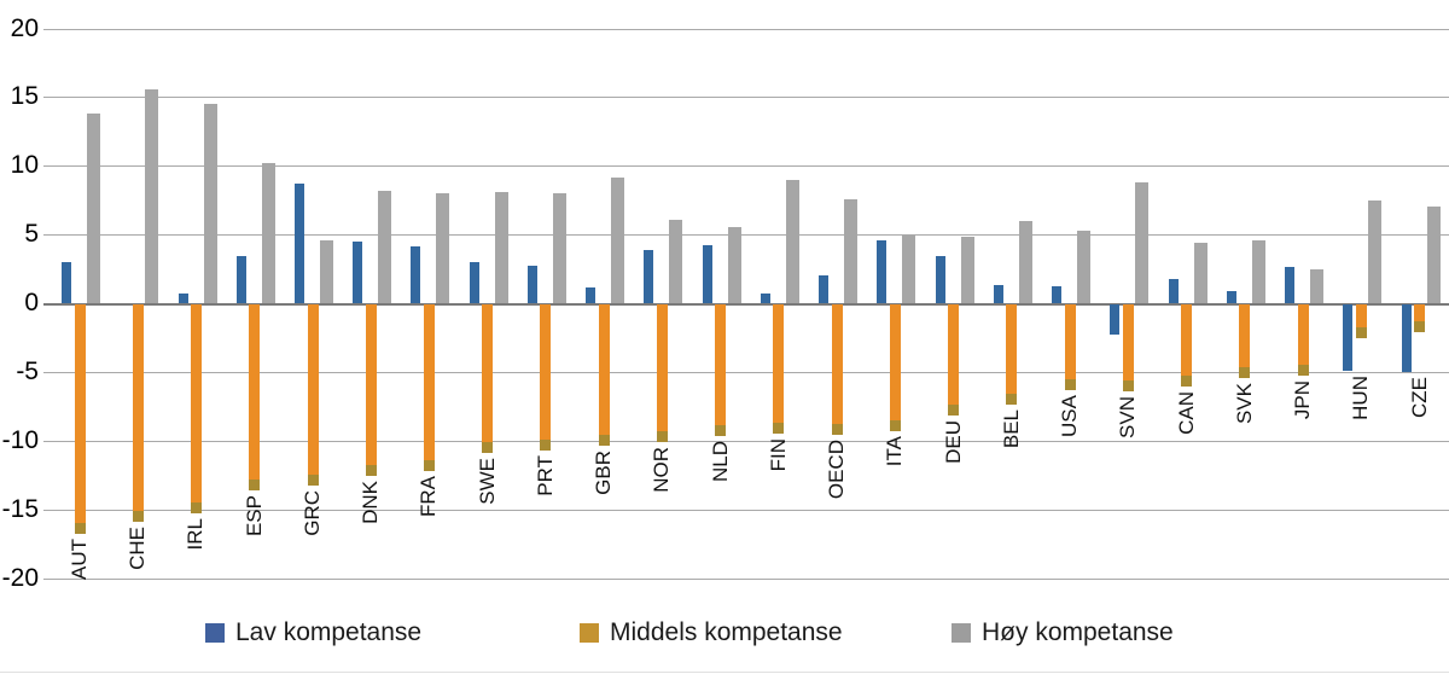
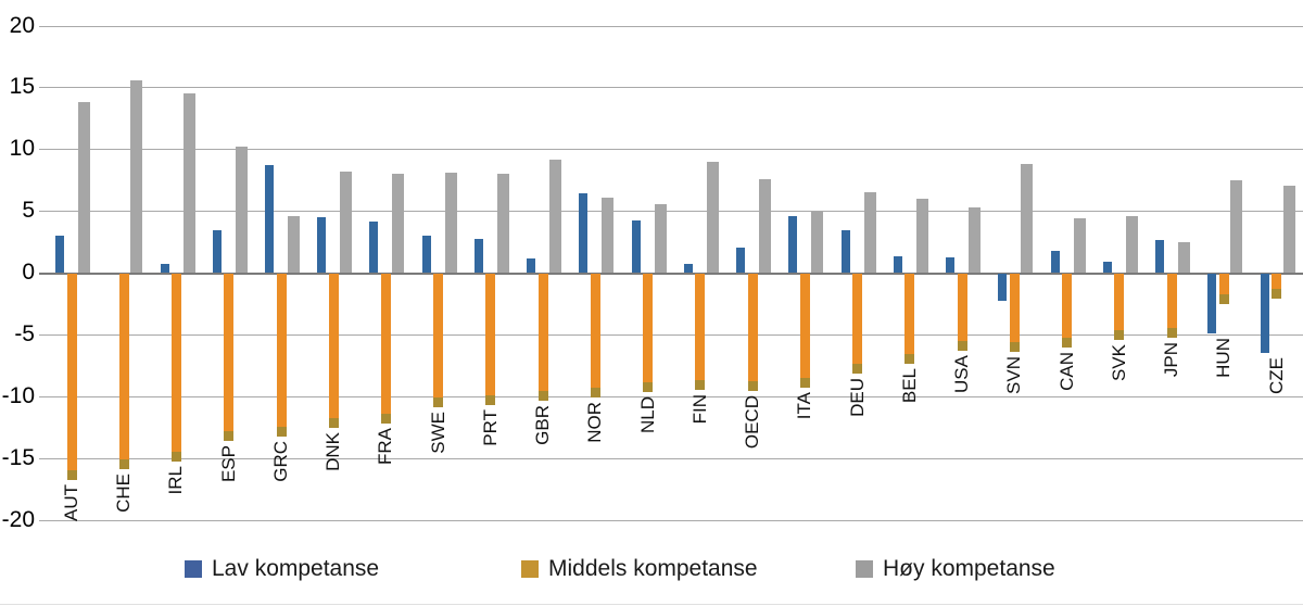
Lav kompetanse/NOR: 3.9 -> 6.4
Høy kompetanse/DEU: 4.8 -> 6.5
Lav kompetanse/CZE: -4.9 -> -6.4
